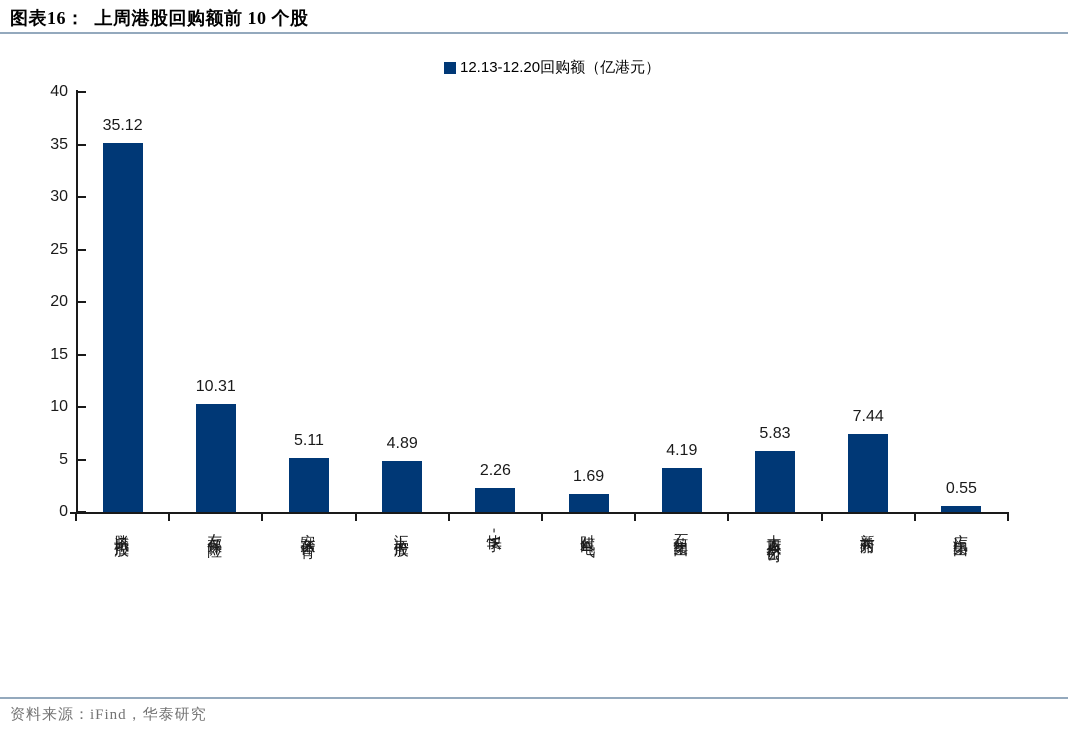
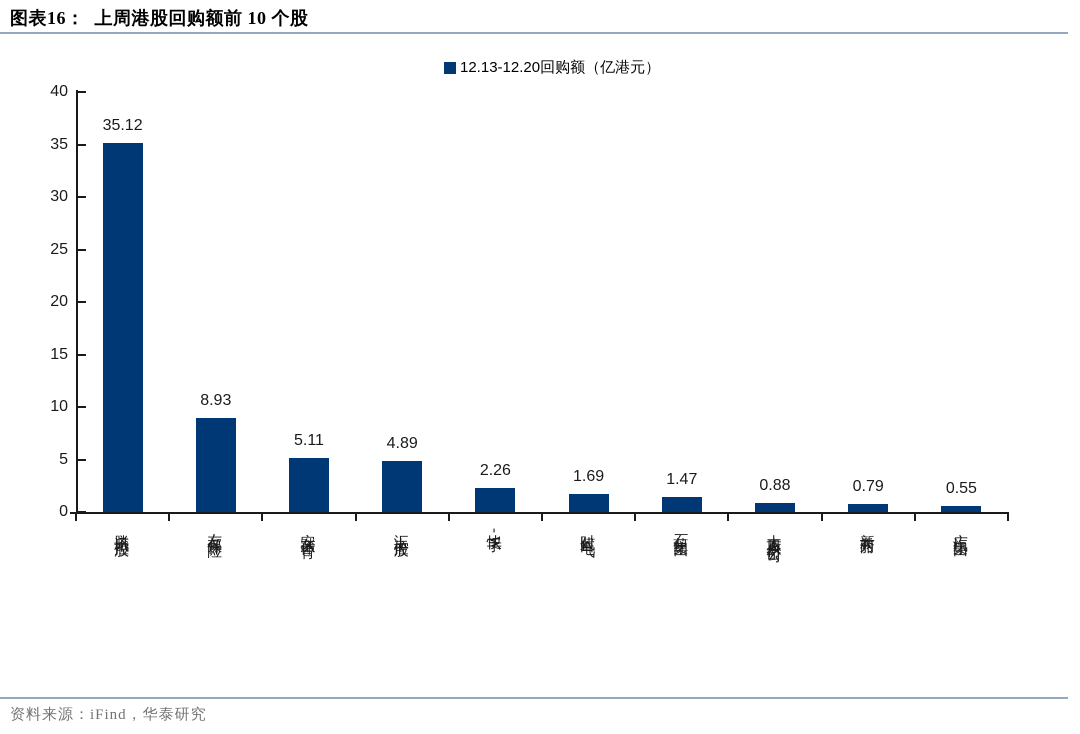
友邦保险: 10.31 -> 8.93
石药集团: 4.19 -> 1.47
太古股份公司A: 5.83 -> 0.88
新秀丽: 7.44 -> 0.79
